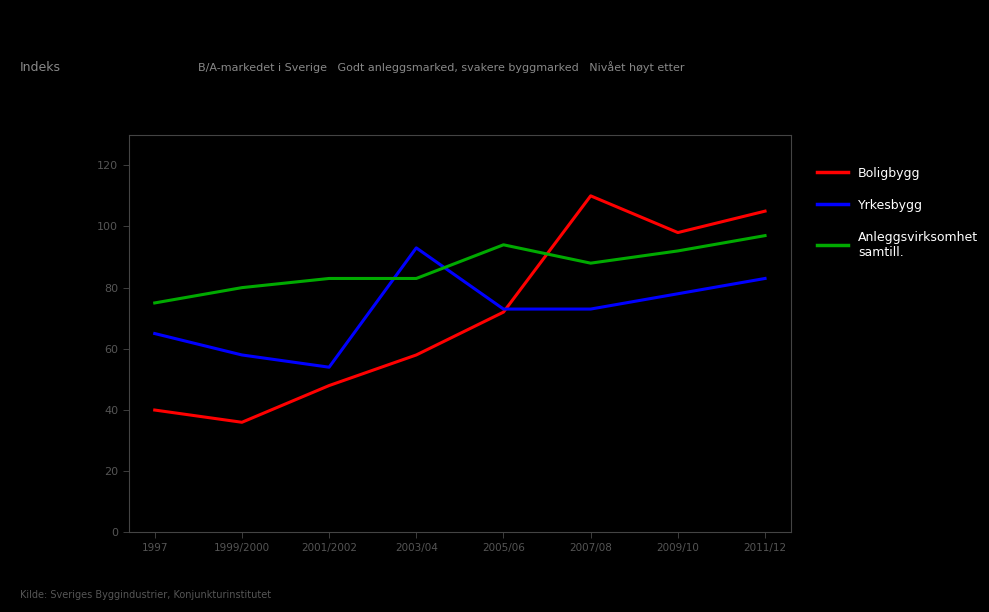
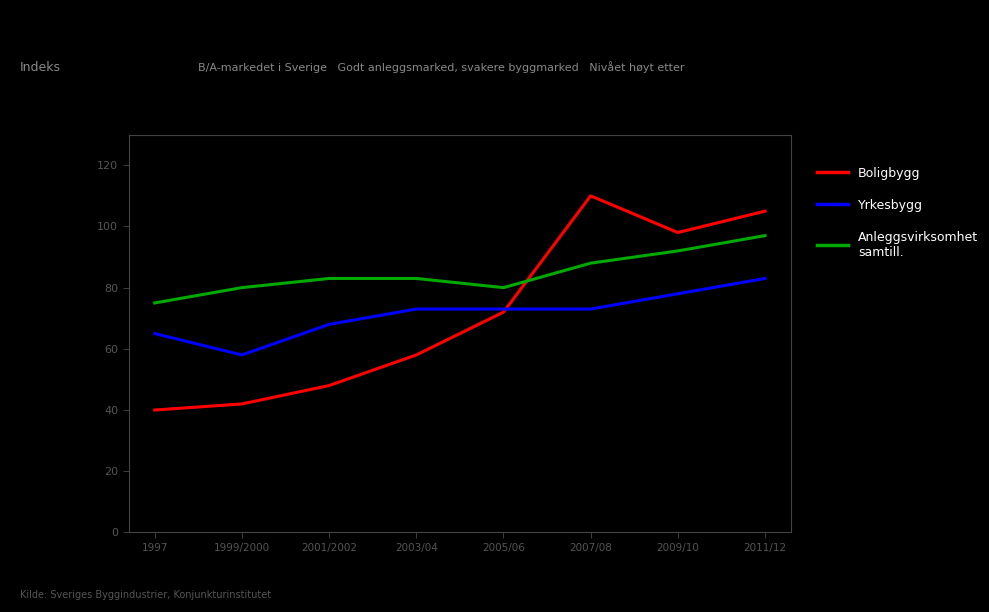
Boligbygg/1999/2000: 36 -> 42
Yrkesbygg/2001/2002: 54 -> 68
Yrkesbygg/2003/04: 93 -> 73
Anleggsvirksomhet samtill./2005/06: 94 -> 80
